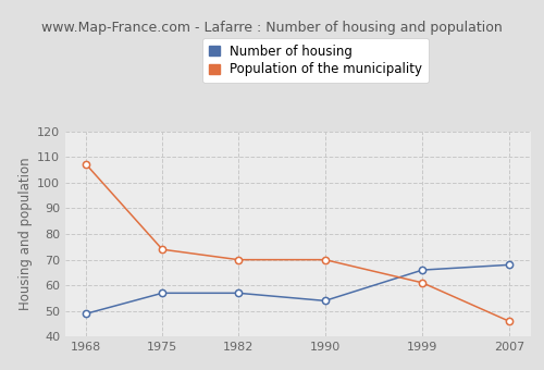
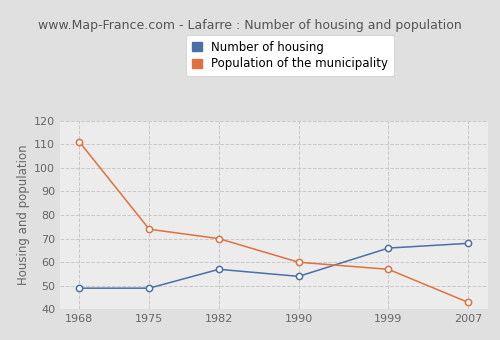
Population of the municipality/1968: 107 -> 111
Number of housing/1975: 57 -> 49
Population of the municipality/1990: 70 -> 60
Population of the municipality/1999: 61 -> 57
Population of the municipality/2007: 46 -> 43
